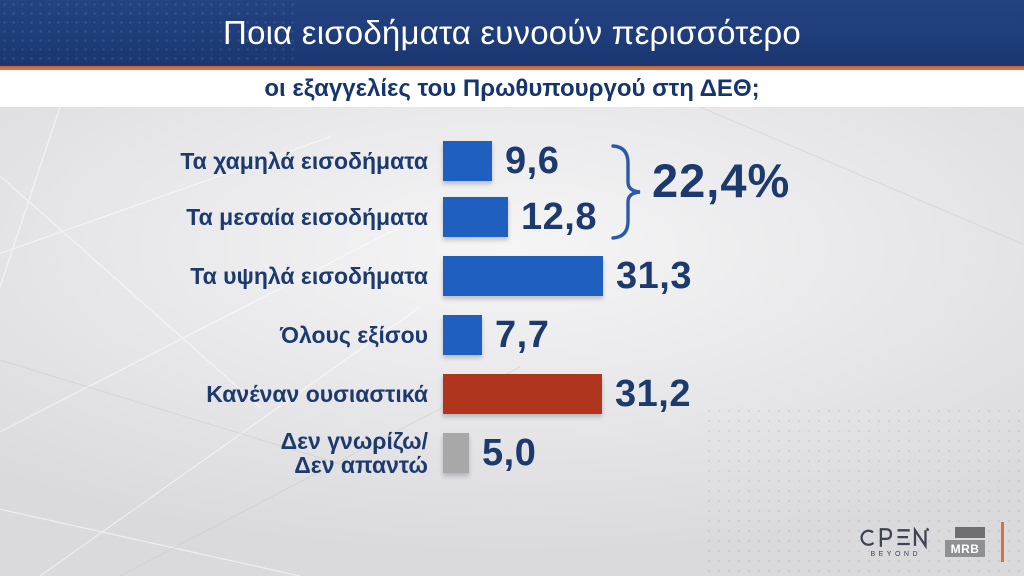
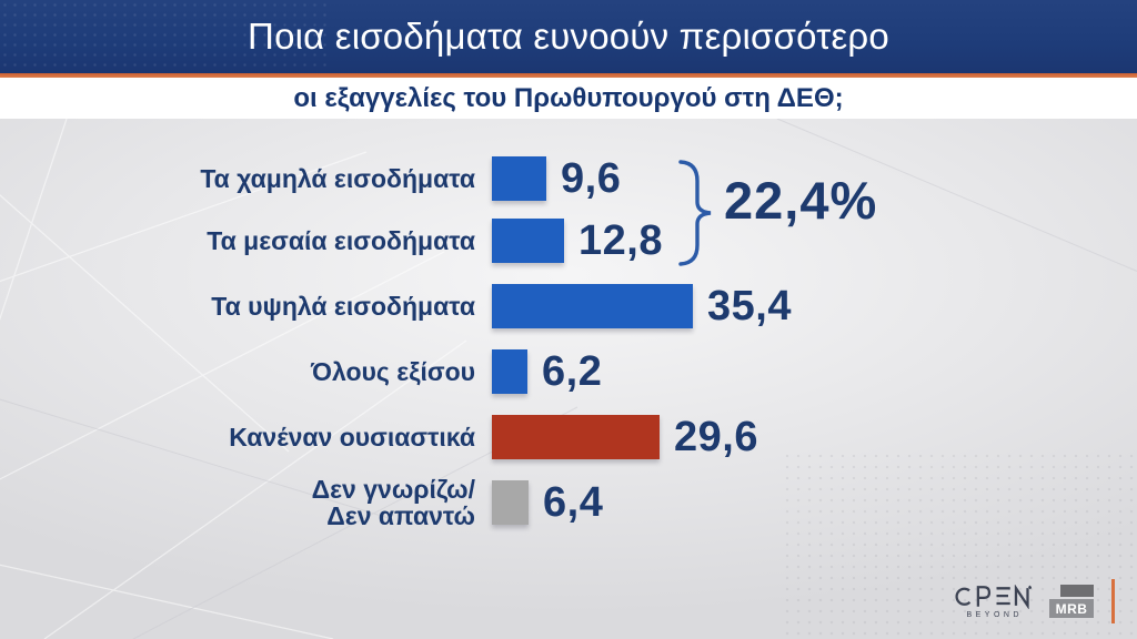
Τα υψηλά εισοδήματα: 31,3 -> 35,4
Όλους εξίσου: 7,7 -> 6,2
Κανέναν ουσιαστικά: 31,2 -> 29,6
Δεν γνωρίζω/ Δεν απαντώ: 5,0 -> 6,4
